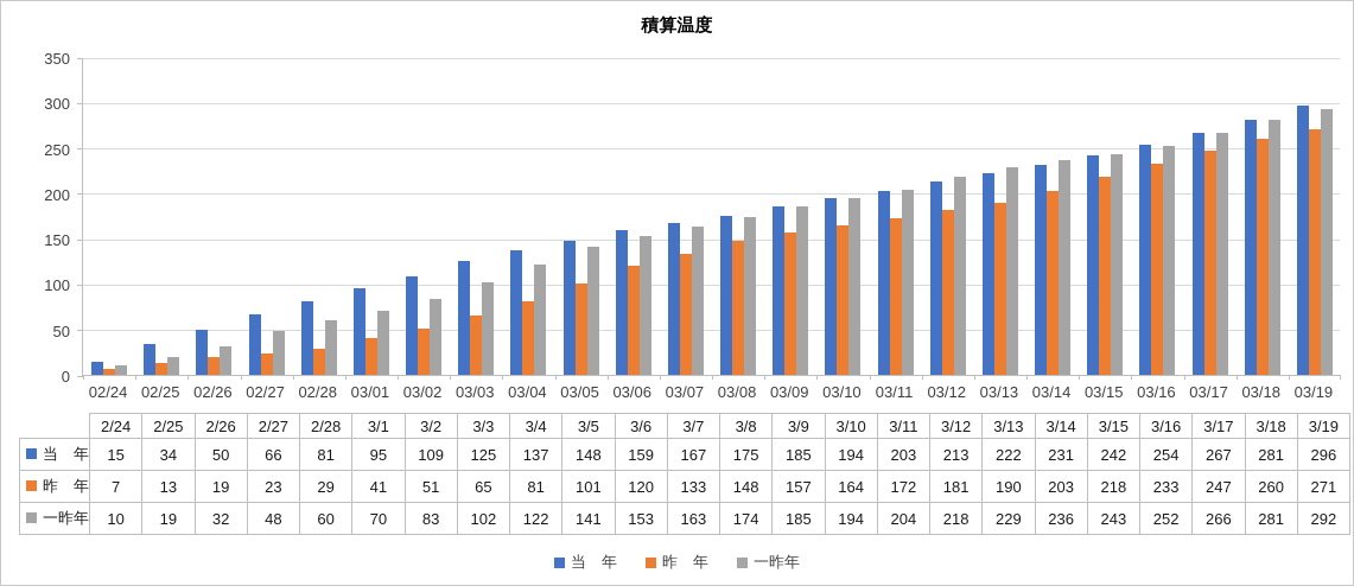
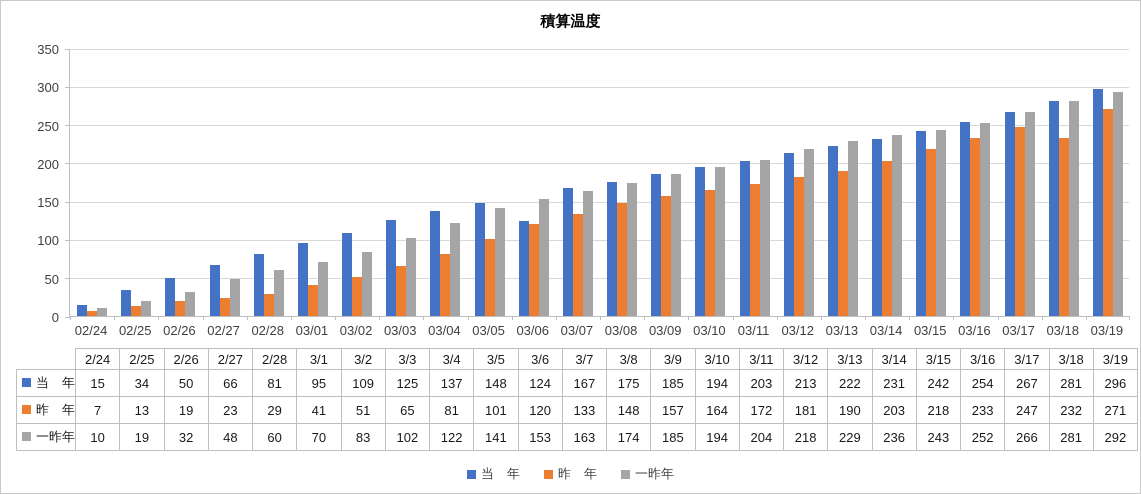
当 年/03/06: 159 -> 124
昨 年/03/18: 260 -> 232
